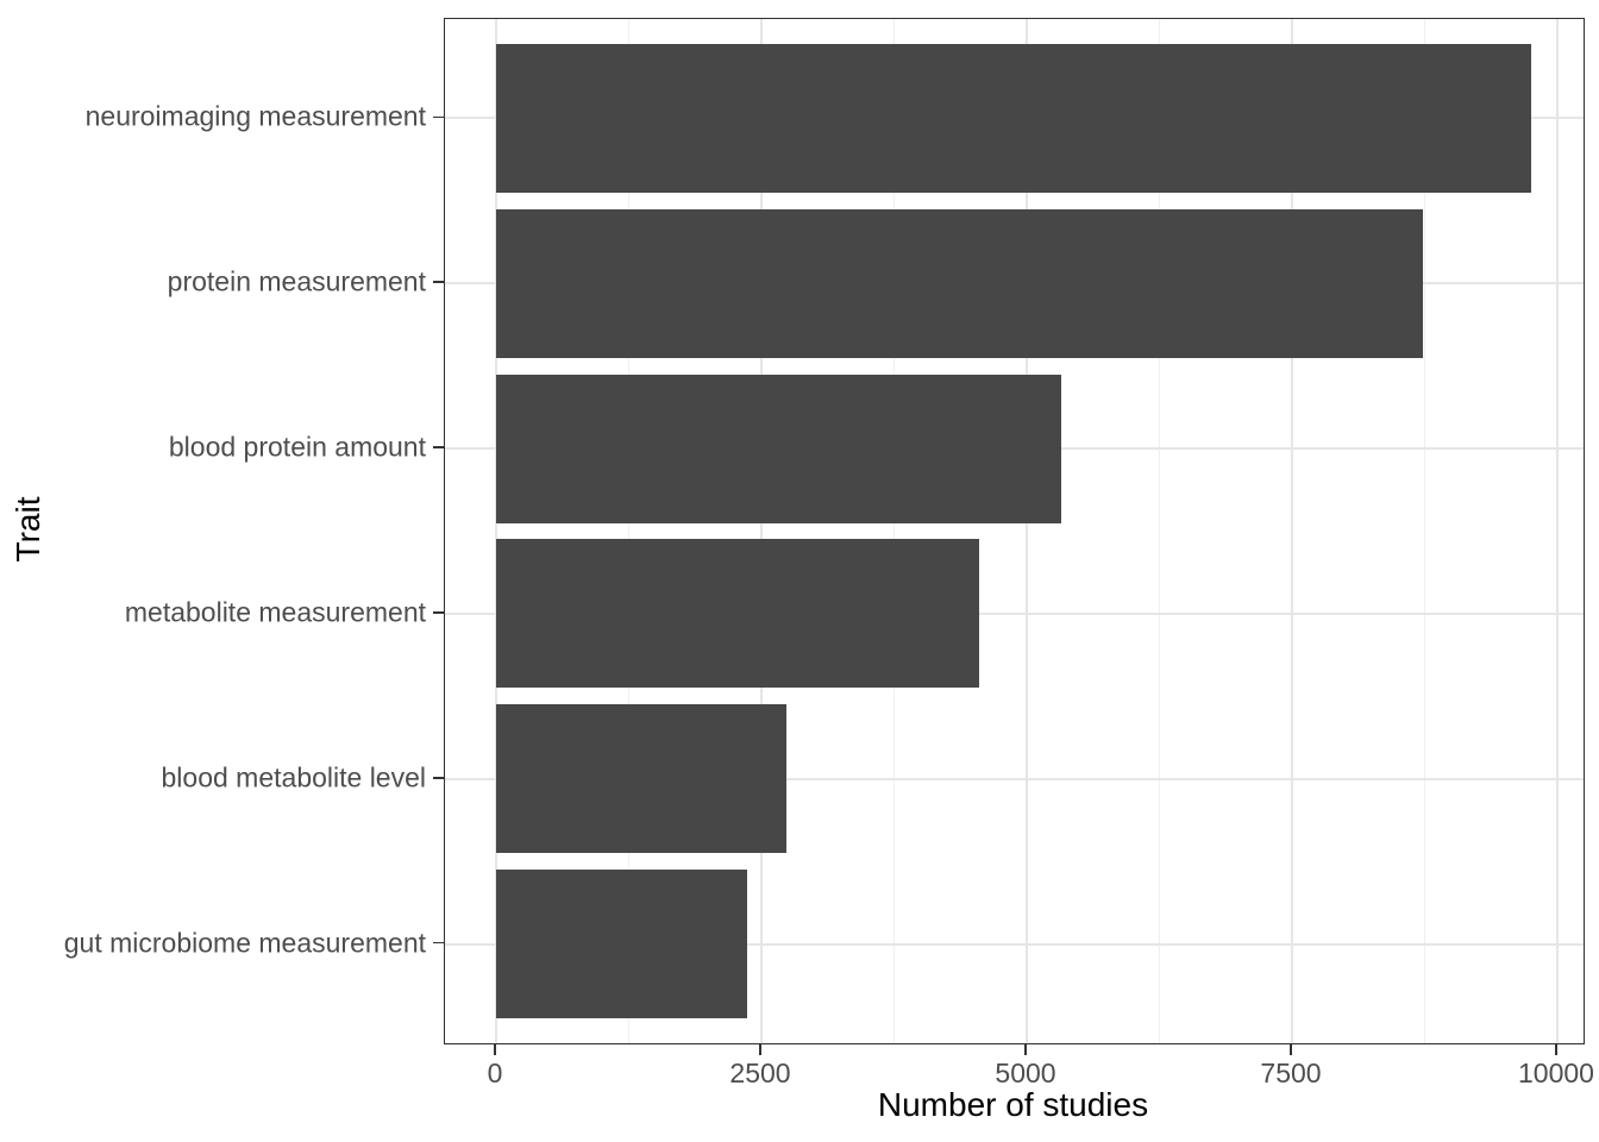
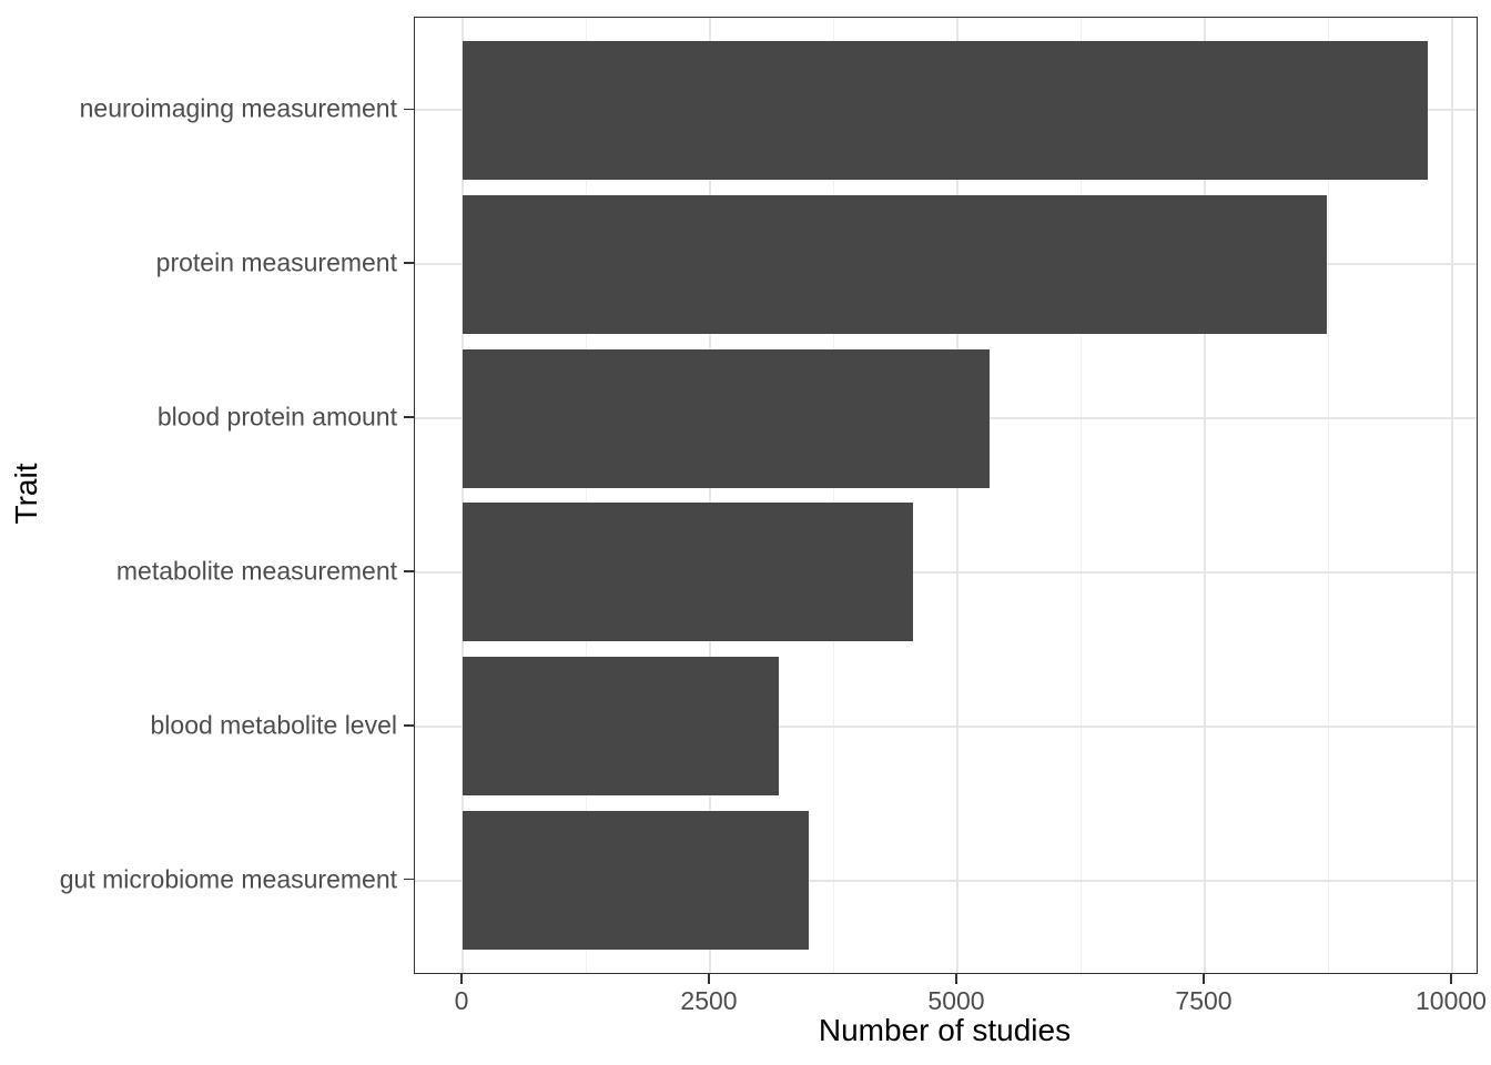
blood metabolite level: 2700 -> 3200
gut microbiome measurement: 2400 -> 3500
